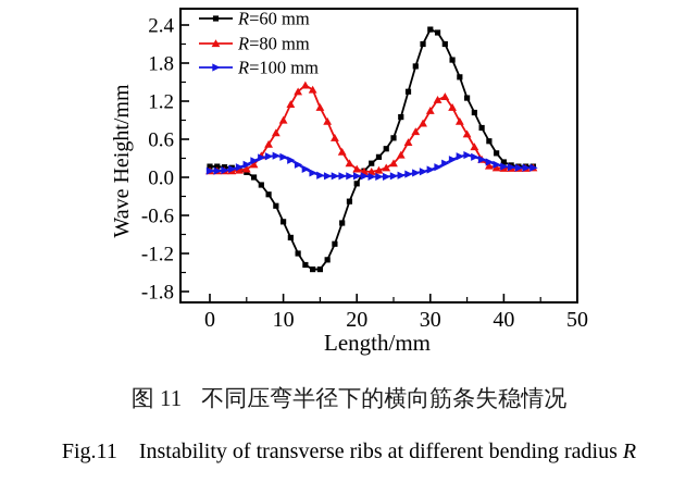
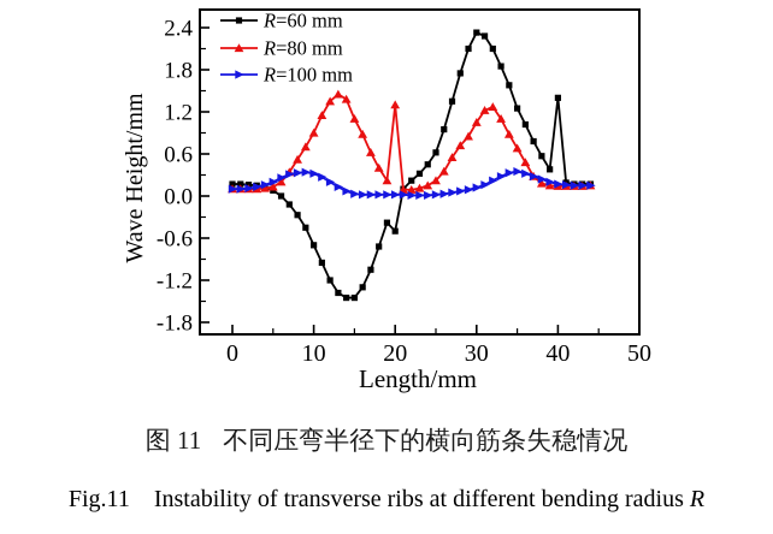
R=60 mm/20: -0.1 -> -0.5
R=80 mm/20: 0.1 -> 1.3
R=60 mm/40: 0.2 -> 1.4
